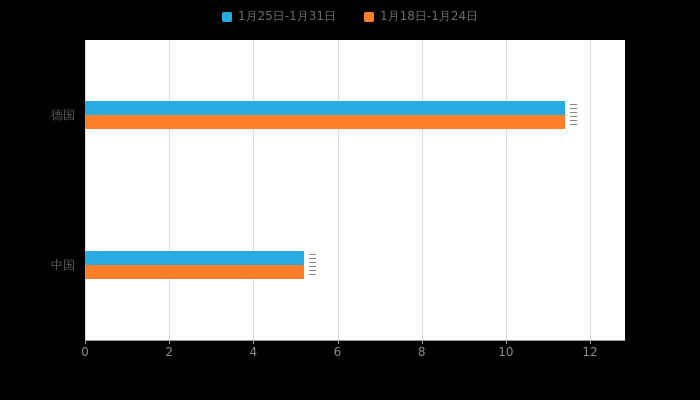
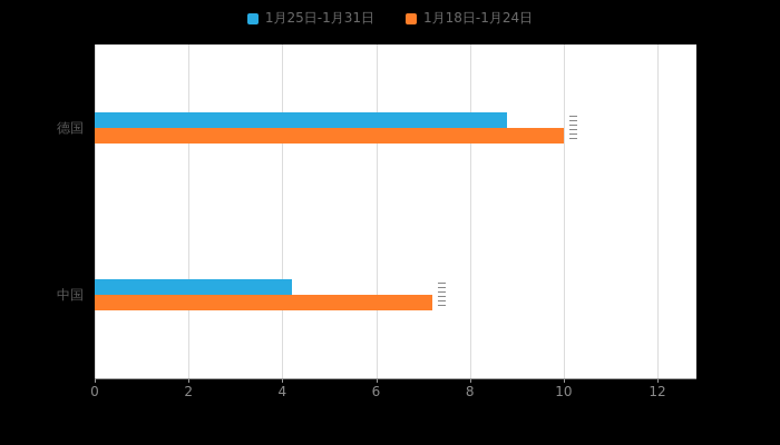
1月25日-1月31日/德国: 11.4 -> 8.8
1月18日-1月24日/德国: 11.4 -> 10.0
1月25日-1月31日/中国: 5.2 -> 4.2
1月18日-1月24日/中国: 5.2 -> 7.2
